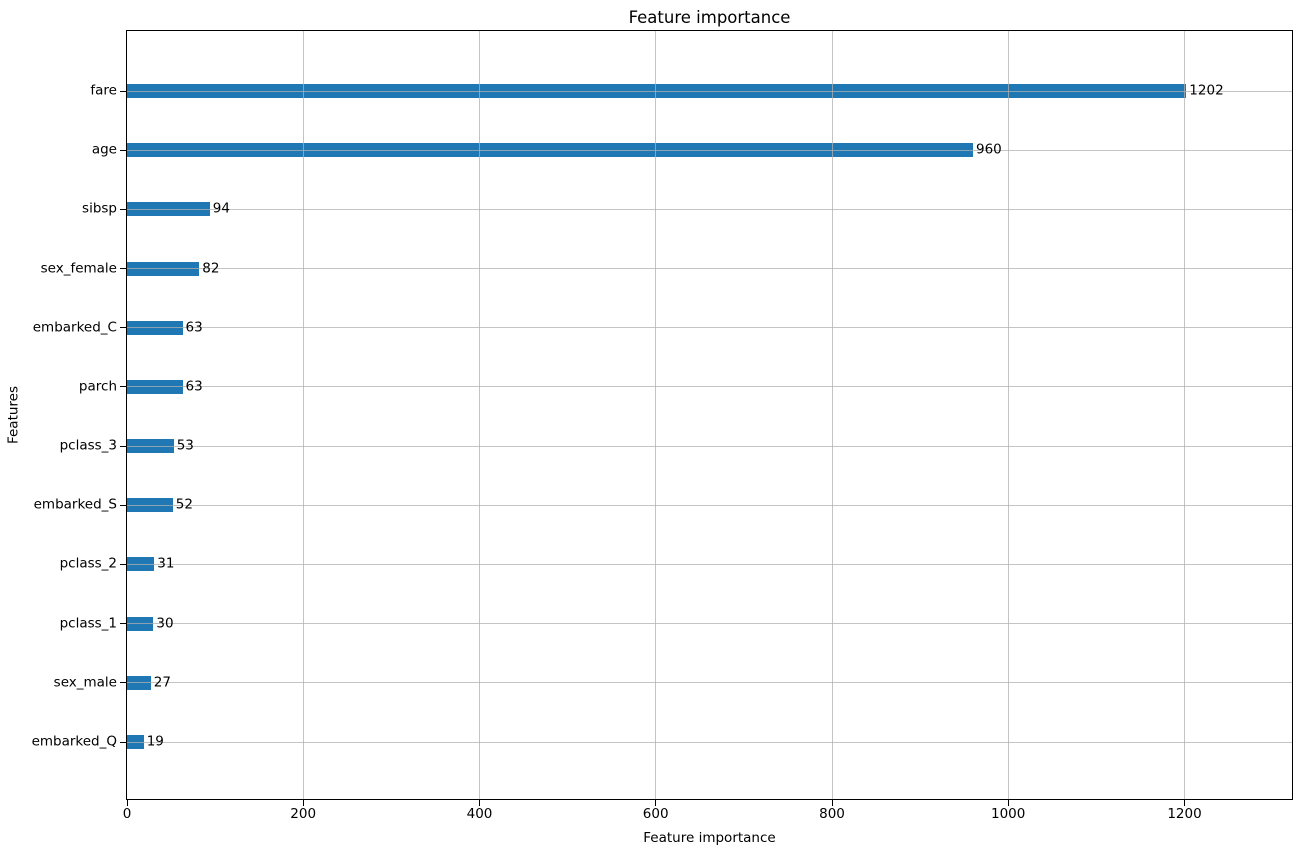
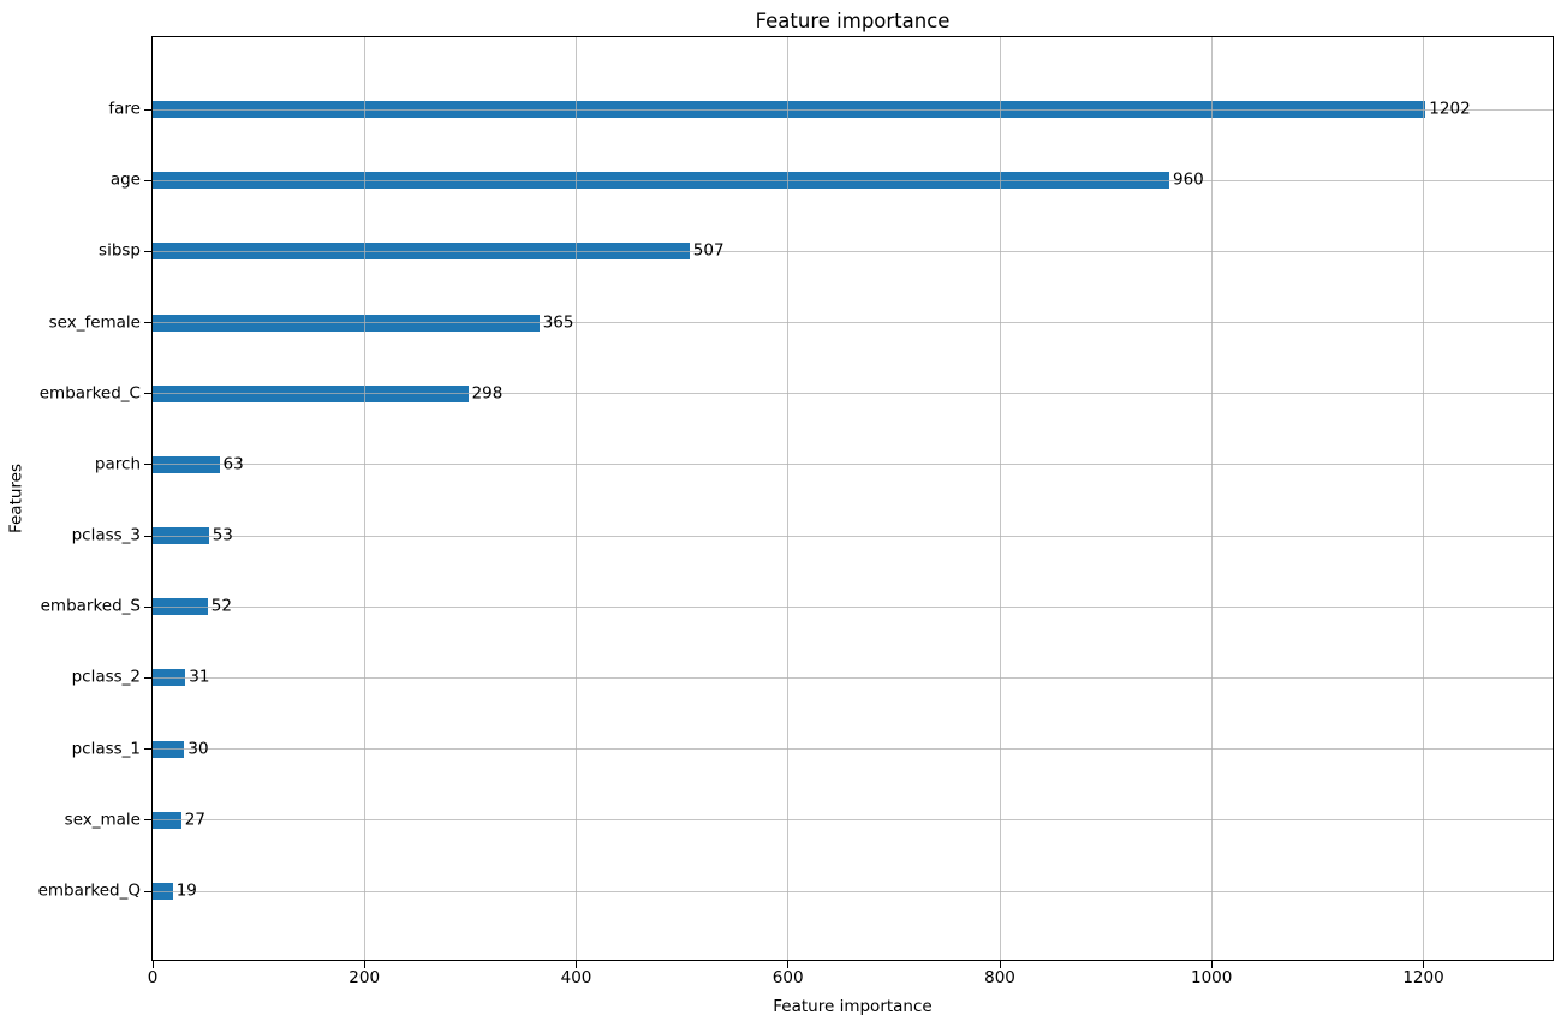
sibsp: 94 -> 507
sex_female: 82 -> 365
embarked_C: 63 -> 298
